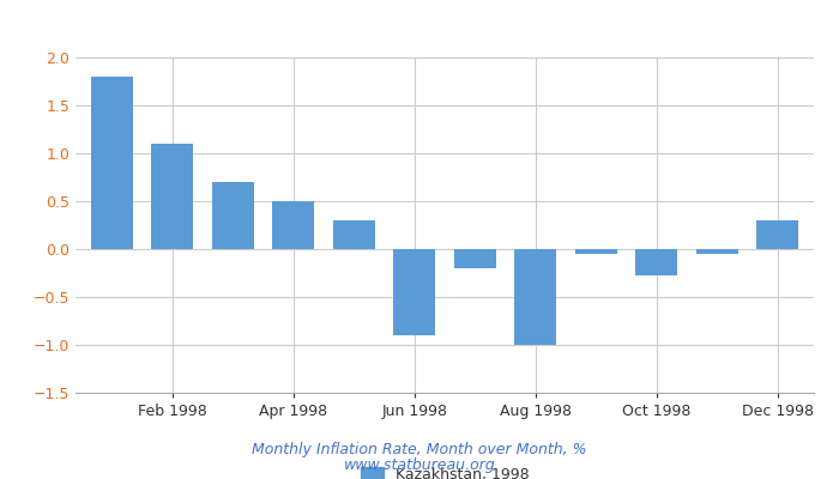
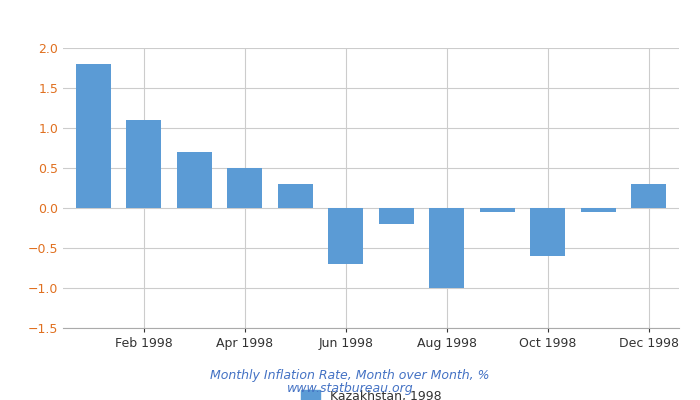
Jun 1998: -0.90 -> -0.70
Oct 1998: -0.28 -> -0.60
